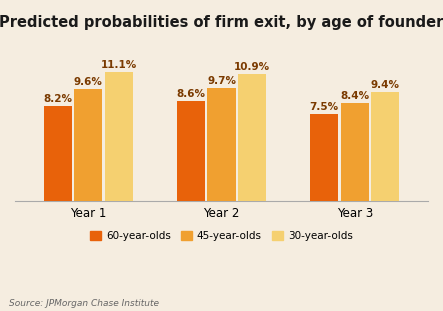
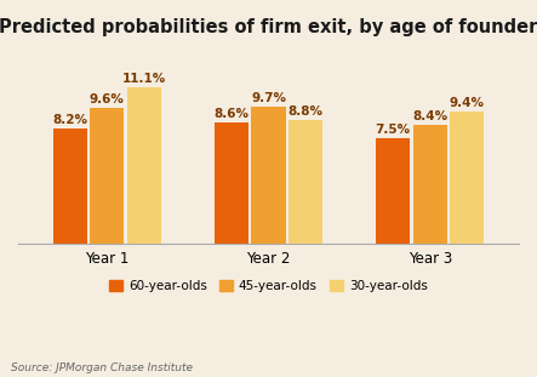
30-year-olds/Year 2: 10.9% -> 8.8%
